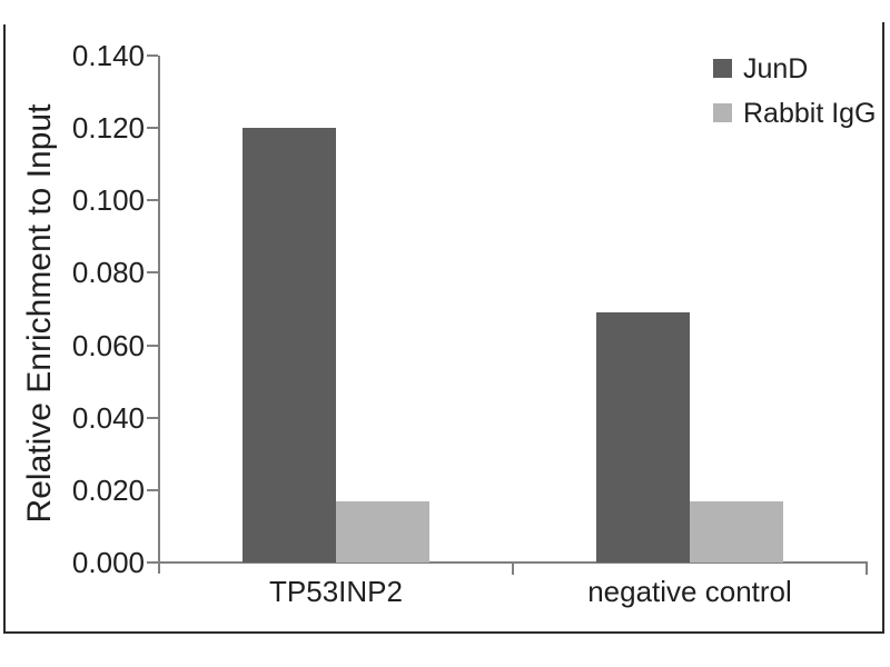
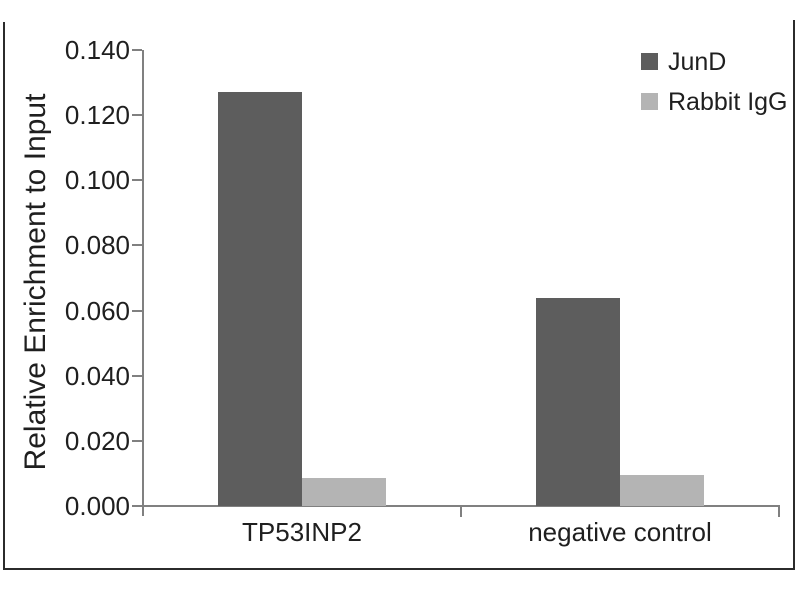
JunD/TP53INP2: 0.120 -> 0.127
Rabbit IgG/TP53INP2: 0.017 -> 0.009
JunD/negative control: 0.069 -> 0.064
Rabbit IgG/negative control: 0.017 -> 0.009
